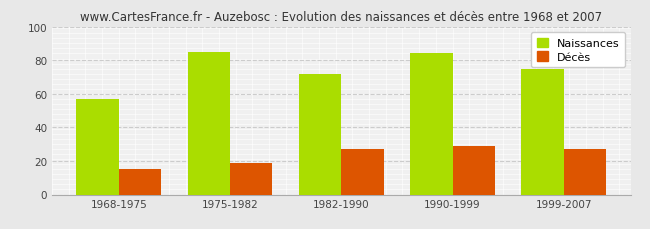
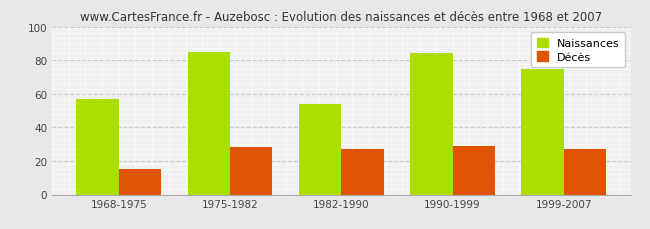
Décès/1975-1982: 19 -> 28
Naissances/1982-1990: 72 -> 54
